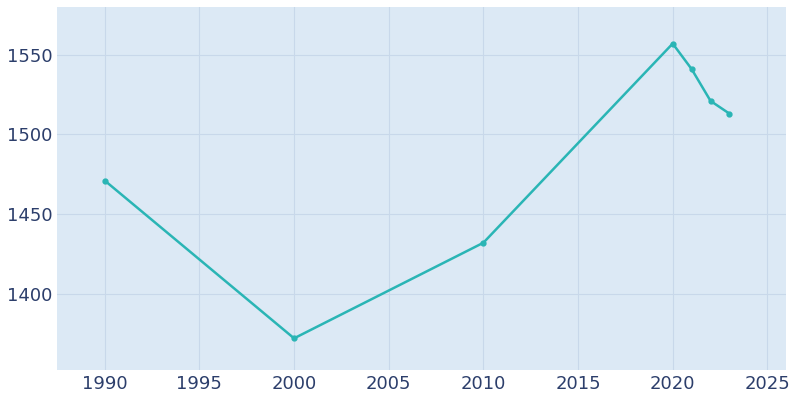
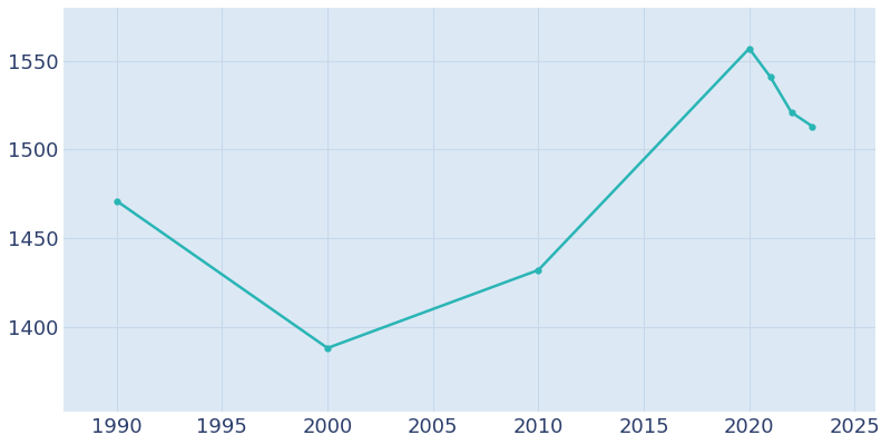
2000: 1372 -> 1388
